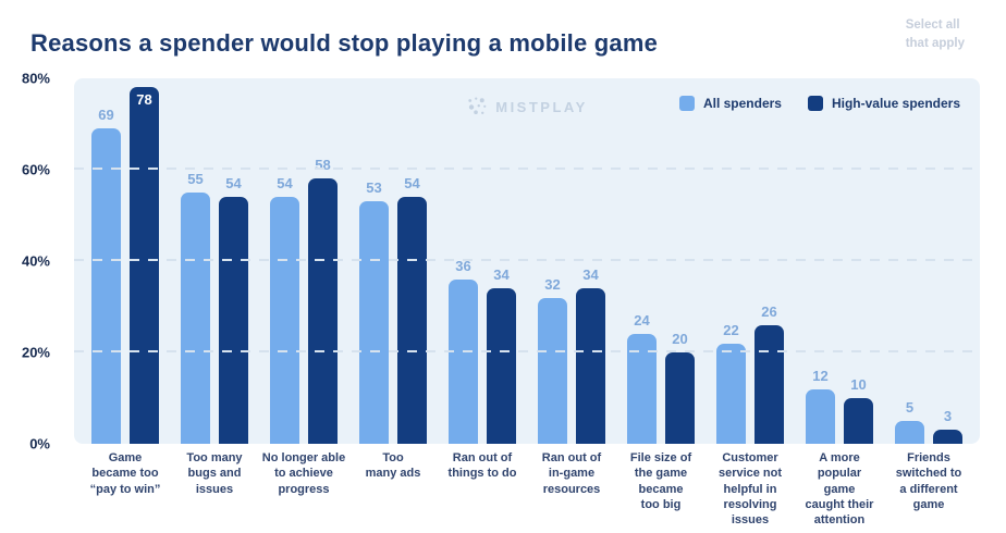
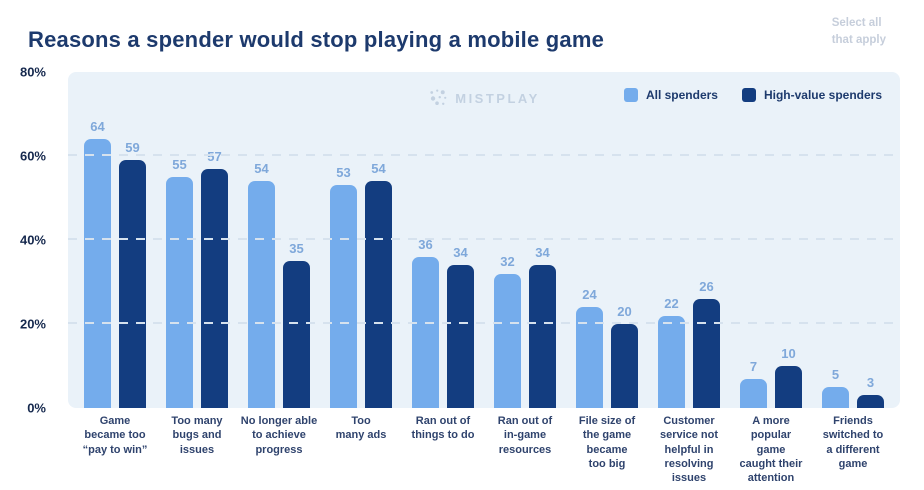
All spenders/Game became too “pay to win”: 69 -> 64
High-value spenders/Game became too “pay to win”: 78 -> 59
High-value spenders/Too many bugs and issues: 54 -> 57
High-value spenders/No longer able to achieve progress: 58 -> 35
All spenders/A more popular game caught their attention: 12 -> 7
